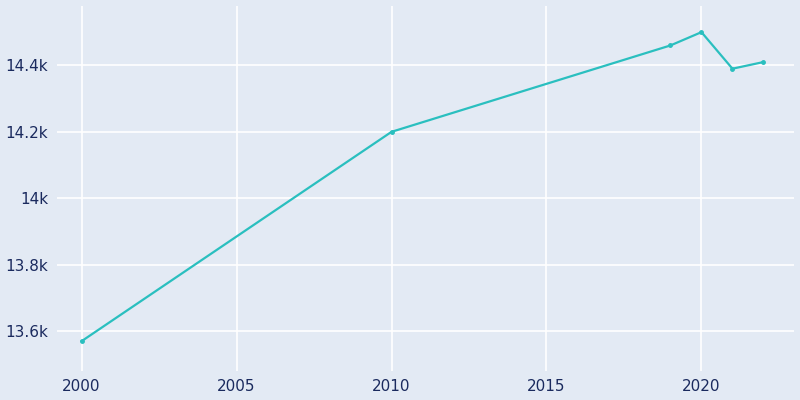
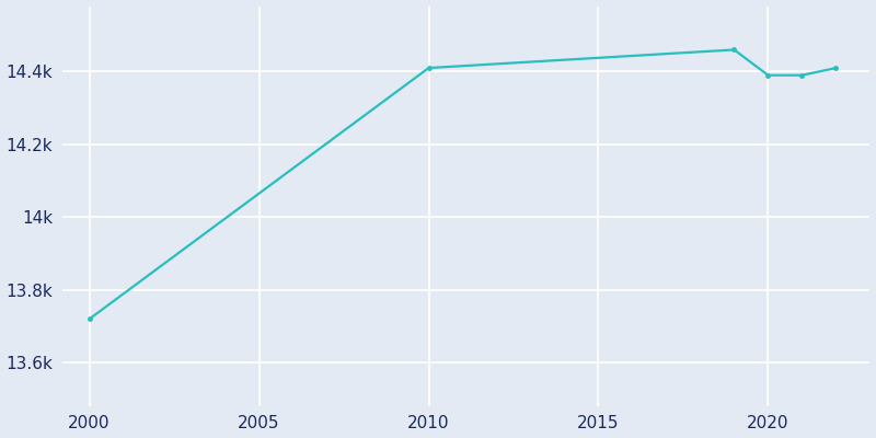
2000: 13.57k -> 13.72k
2010: 14.20k -> 14.41k
2020: 14.50k -> 14.39k
